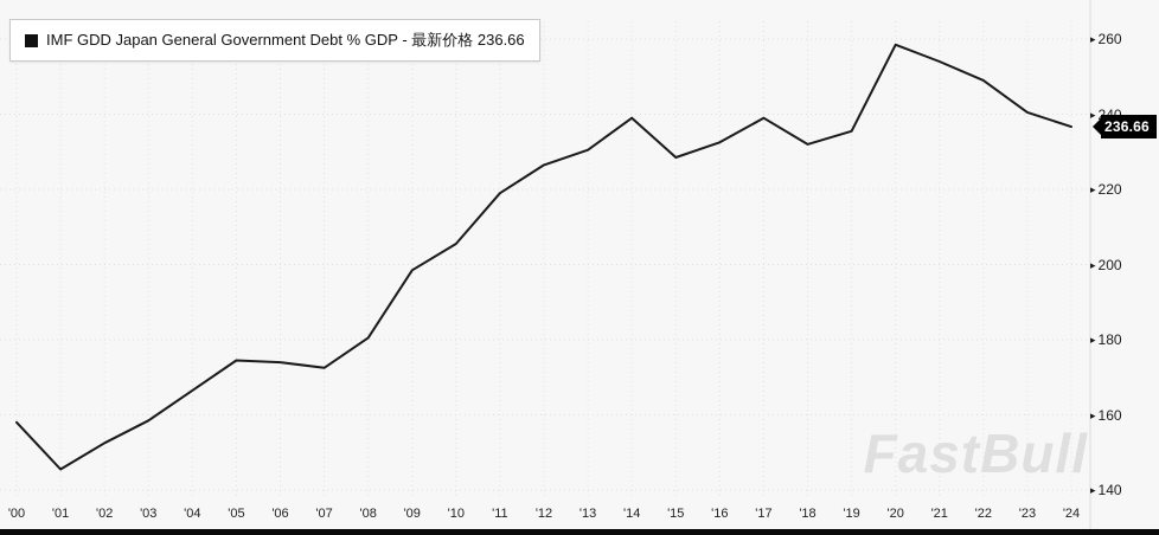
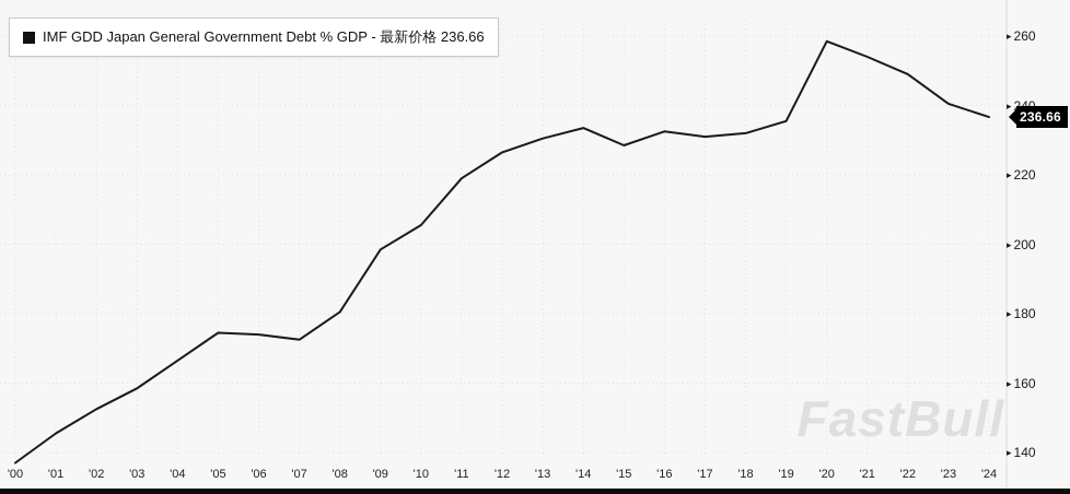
'00: 158 -> 137
'14: 239 -> 234
'17: 239 -> 231
